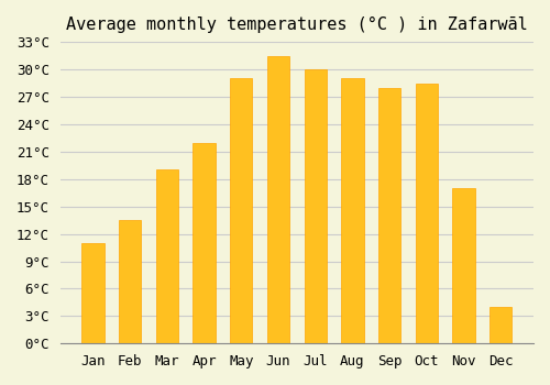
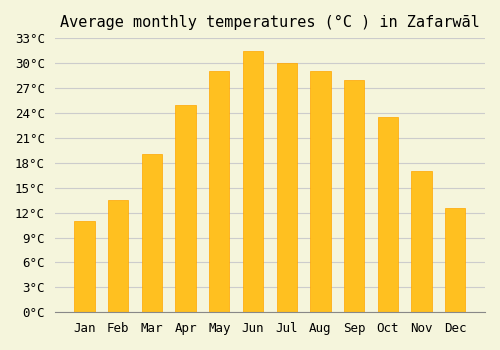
Apr: 22.0°C -> 25.0°C
Oct: 28.4°C -> 23.5°C
Dec: 4.0°C -> 12.5°C
